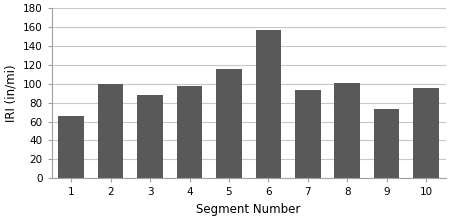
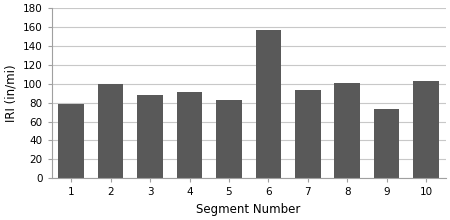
1: 66 -> 79
4: 98 -> 91
5: 116 -> 83
10: 96 -> 103
